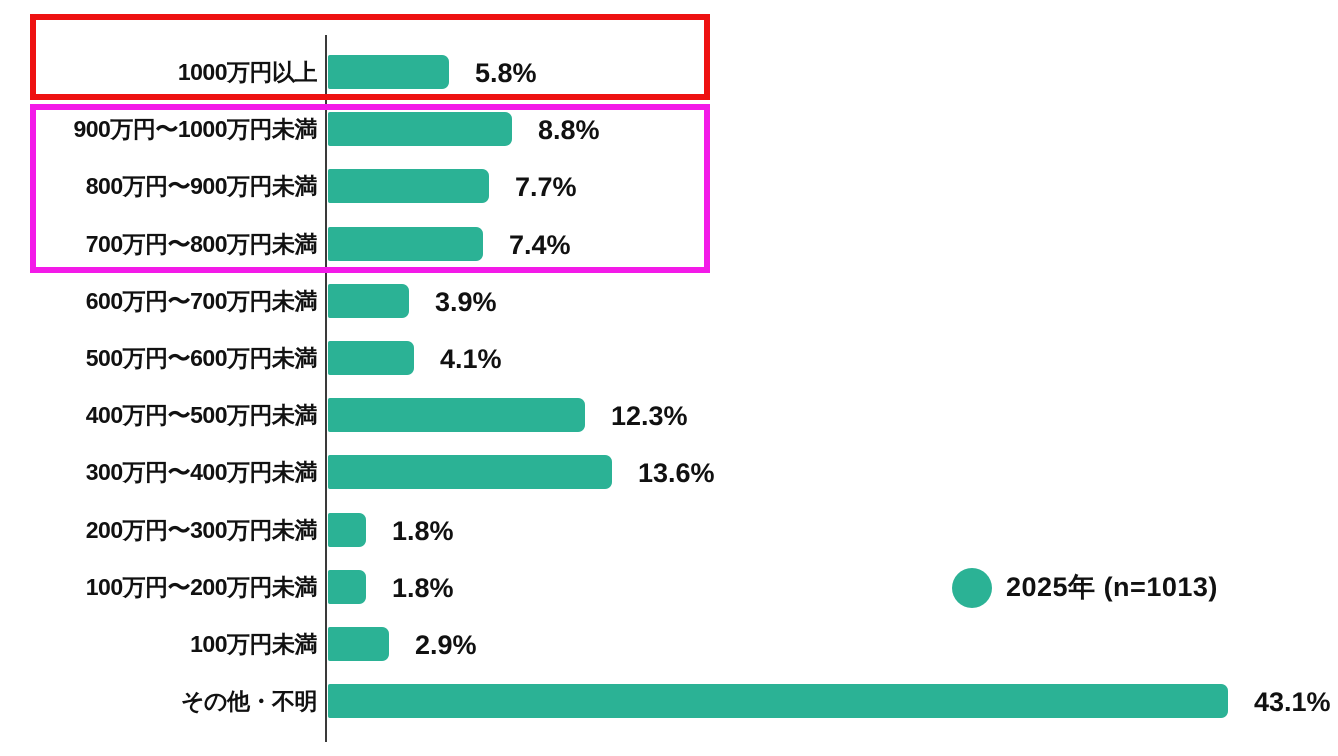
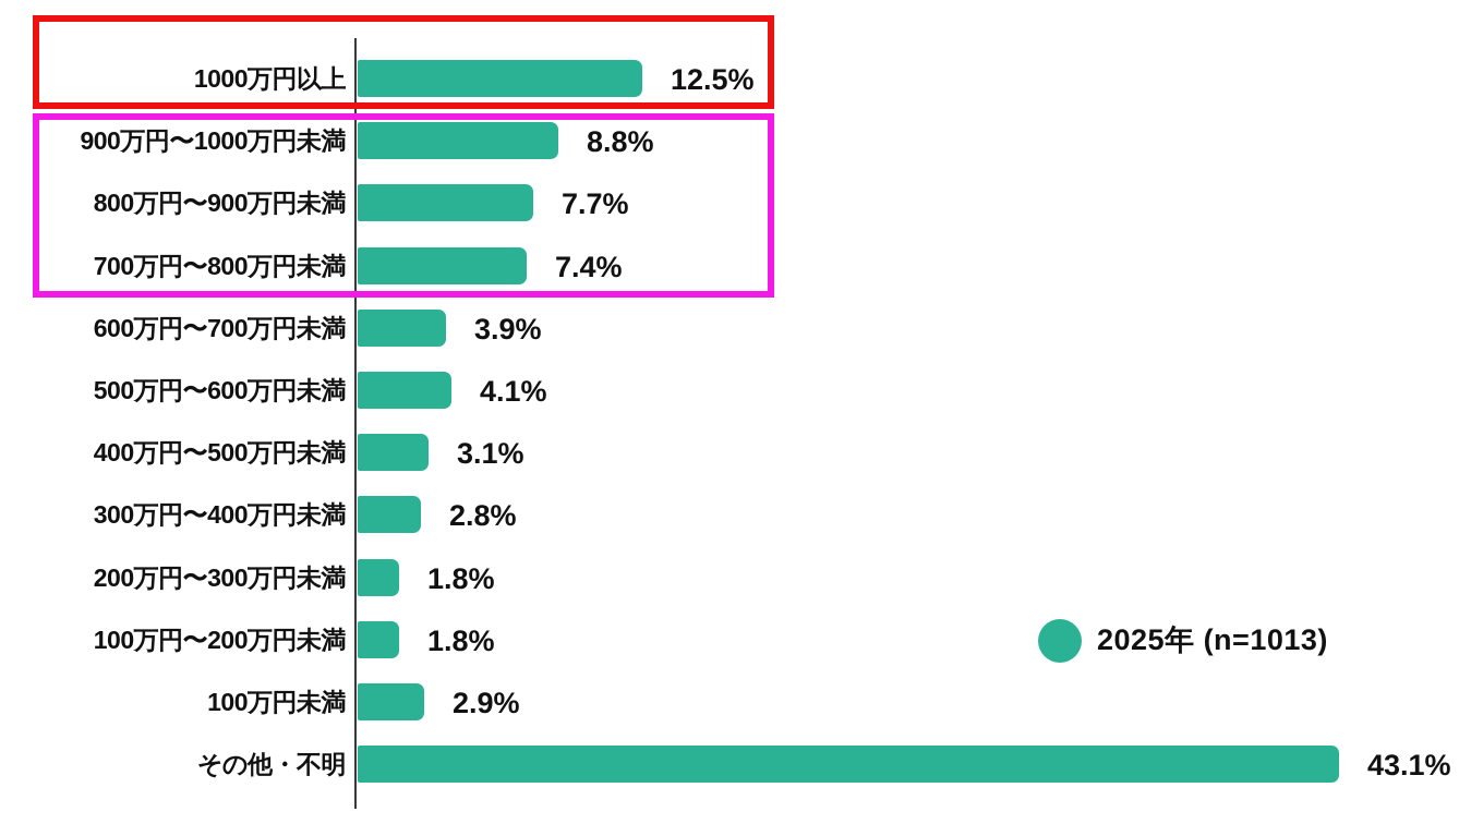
1000万円以上: 5.8% -> 12.5%
400万円〜500万円未満: 12.3% -> 3.1%
300万円〜400万円未満: 13.6% -> 2.8%
